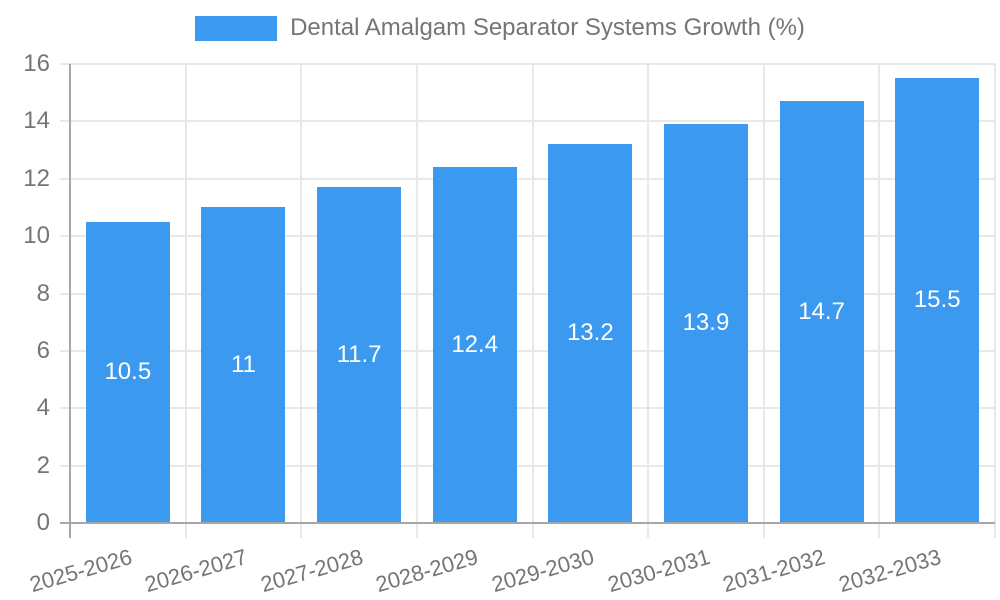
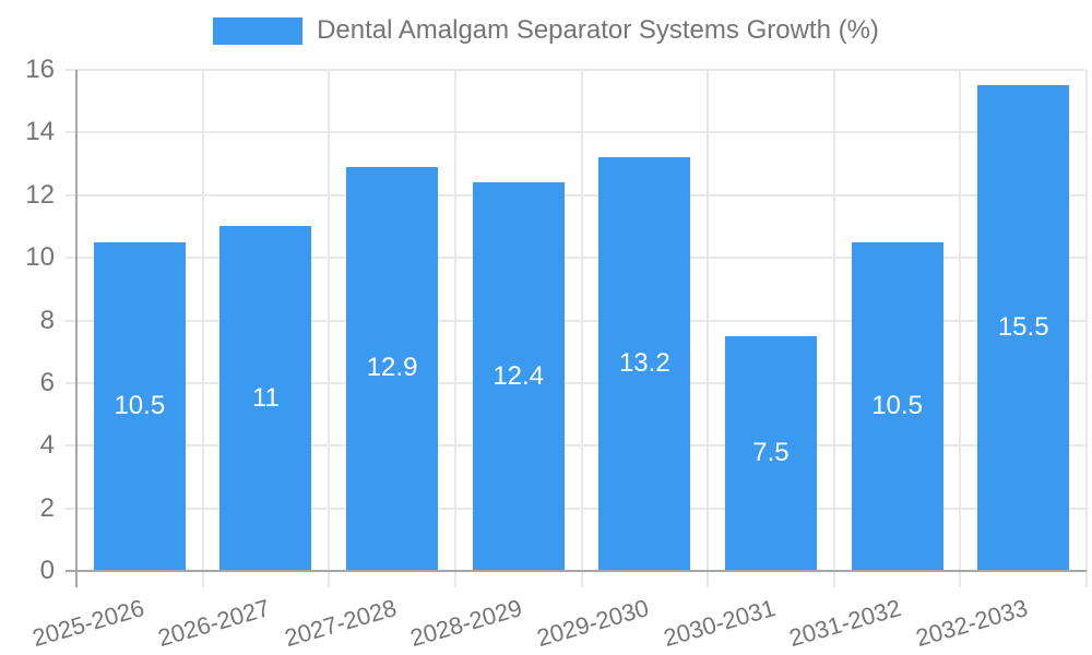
2027-2028: 11.7 -> 12.9
2030-2031: 13.9 -> 7.5
2031-2032: 14.7 -> 10.5
